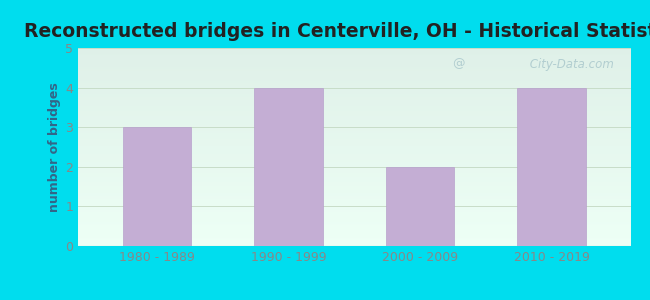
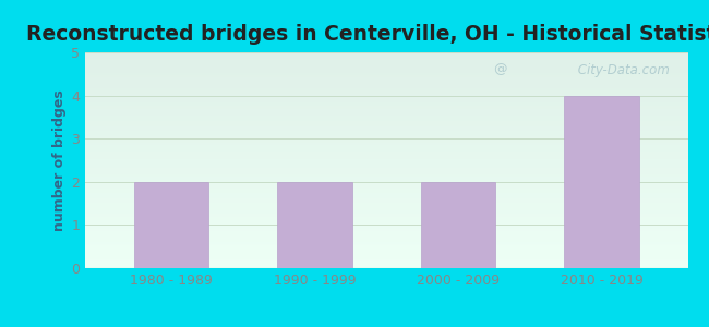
1980 - 1989: 3 -> 2
1990 - 1999: 4 -> 2
